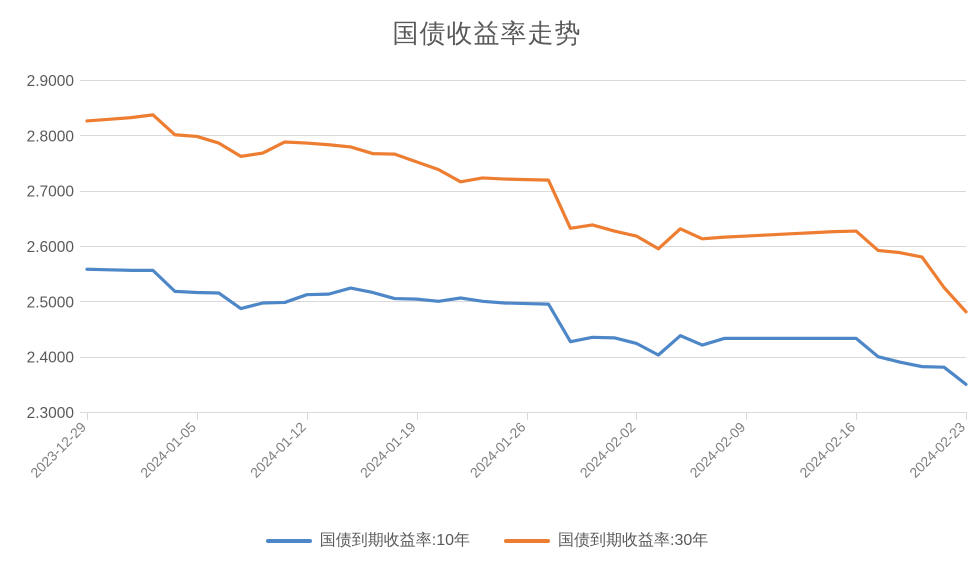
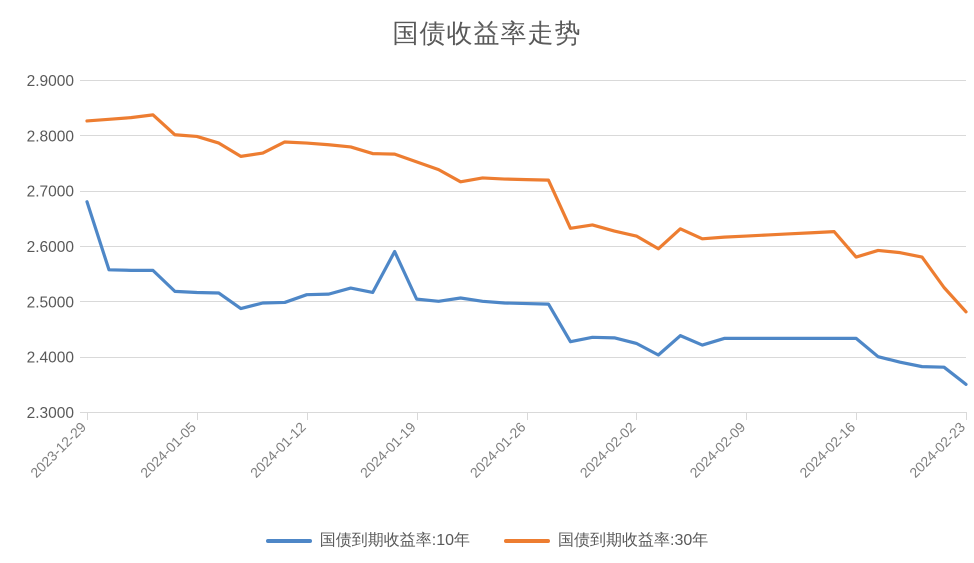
国债到期收益率:10年/2023-12-29: 2.56 -> 2.68
国债到期收益率:10年/2024-01-19: 2.50 -> 2.59
国债到期收益率:30年/2024-02-23: 2.63 -> 2.58
